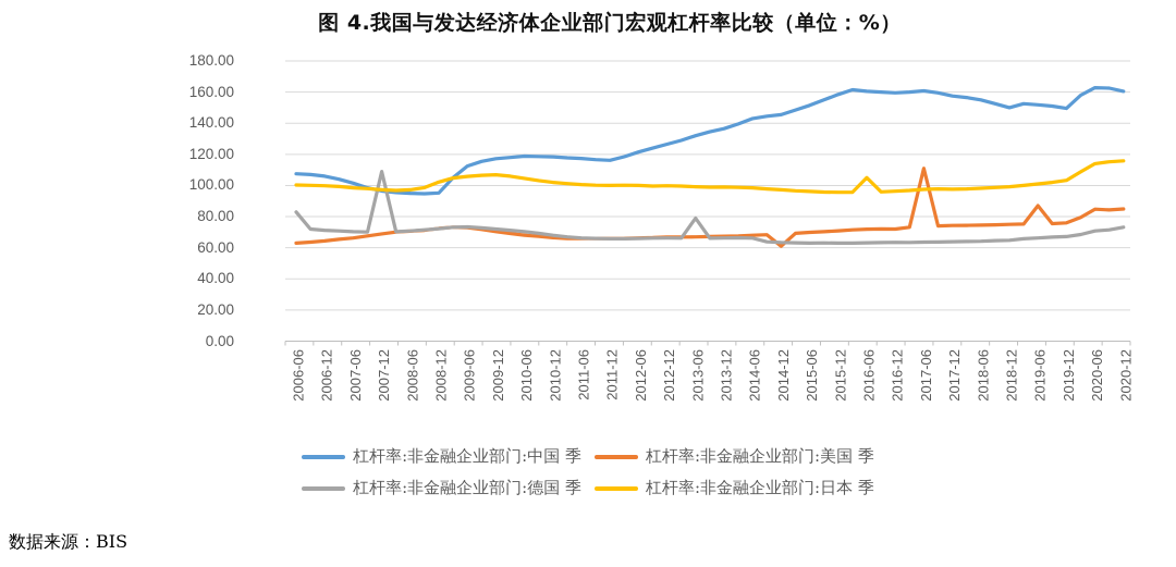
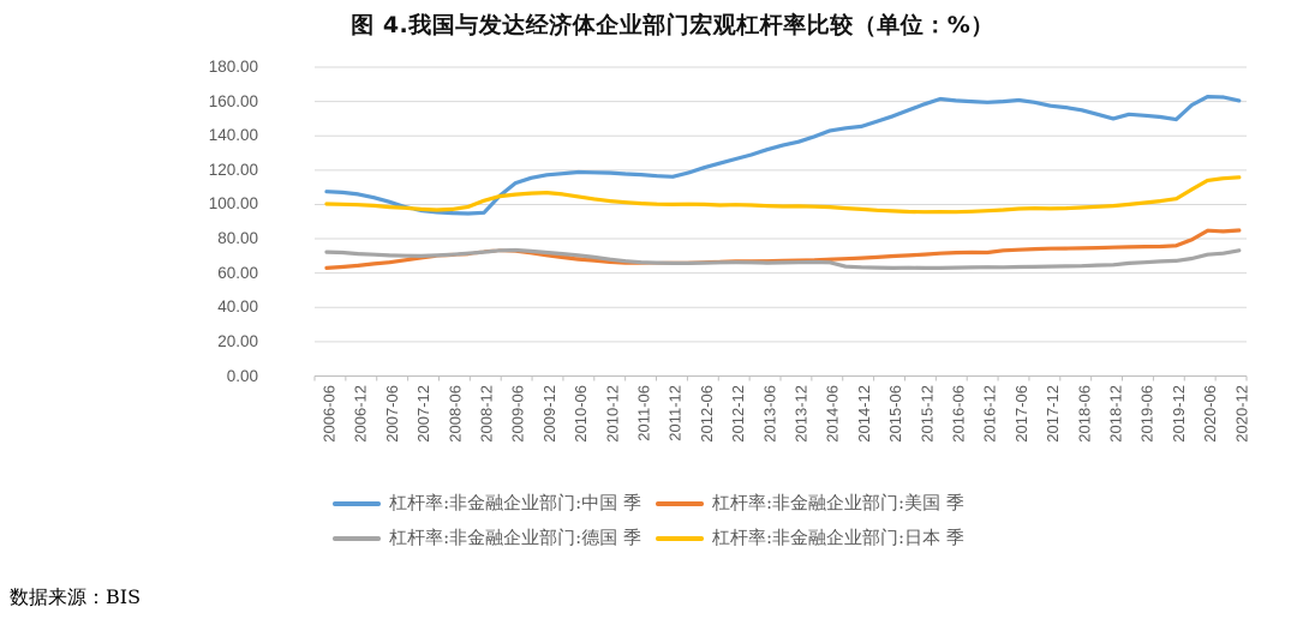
杠杆率:非金融企业部门:德国 季/2006-06: 83 -> 72
杠杆率:非金融企业部门:德国 季/2007-12: 109 -> 70
杠杆率:非金融企业部门:德国 季/2013-06: 79 -> 66
杠杆率:非金融企业部门:美国 季/2014-12: 61 -> 69
杠杆率:非金融企业部门:日本 季/2016-06: 105 -> 96
杠杆率:非金融企业部门:美国 季/2017-06: 111 -> 74
杠杆率:非金融企业部门:美国 季/2019-06: 87 -> 75
